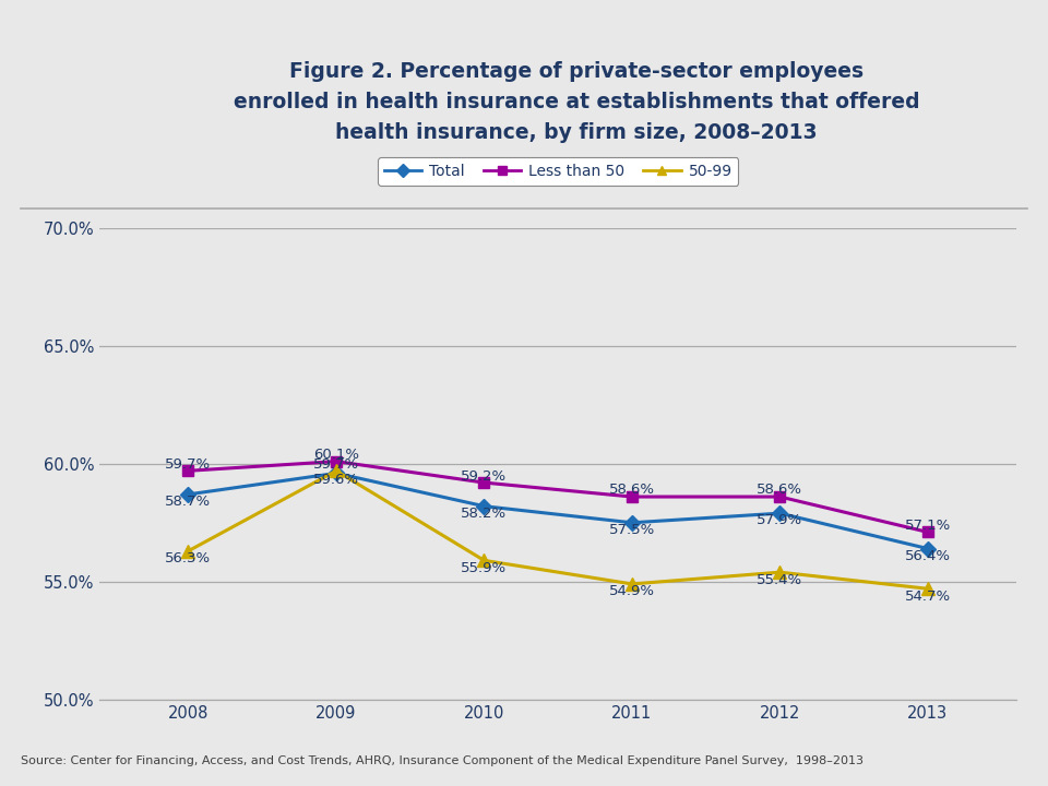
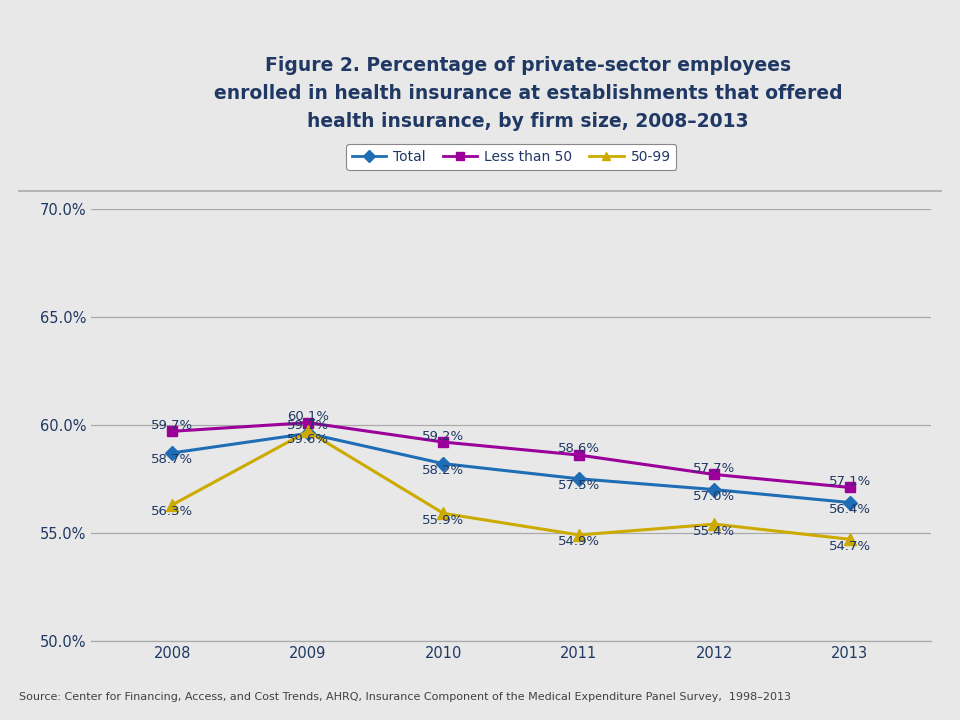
Total/2012: 57.9% -> 57.0%
Less than 50/2012: 58.6% -> 57.7%
